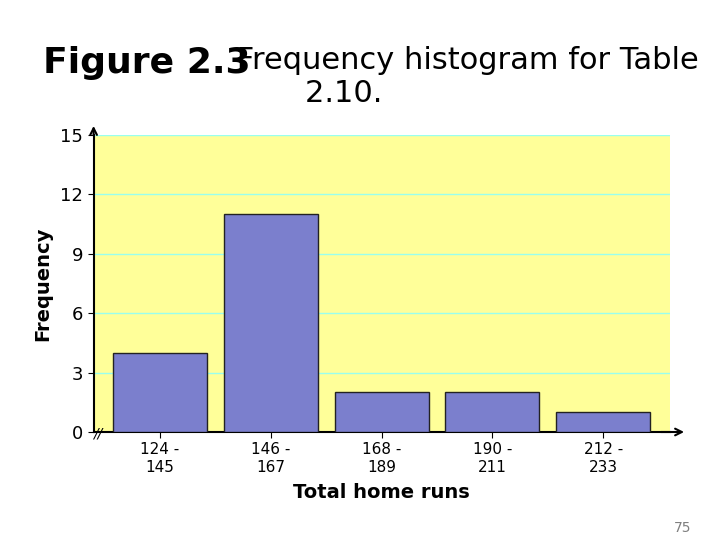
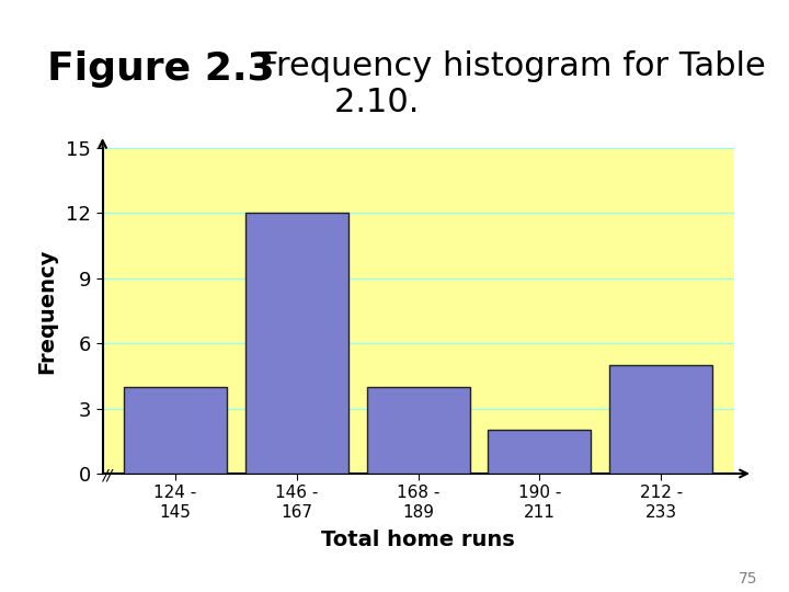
146 - 167: 11 -> 12
168 - 189: 2 -> 4
212 - 233: 1 -> 5
